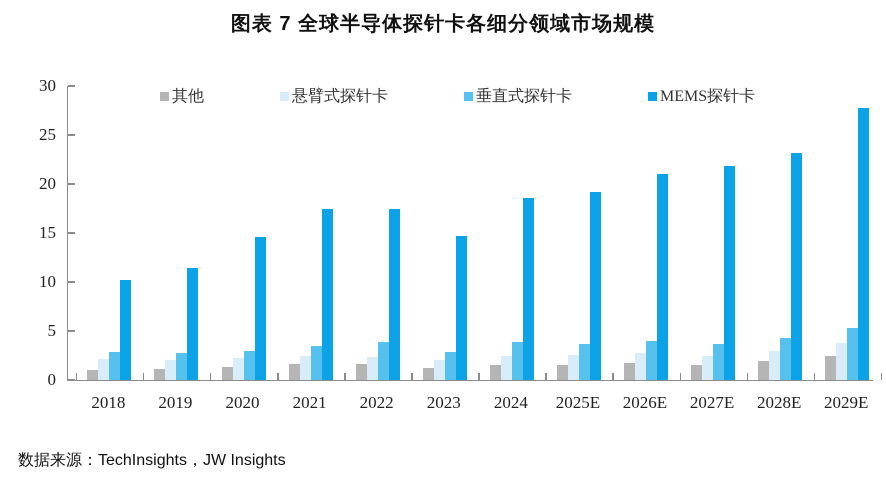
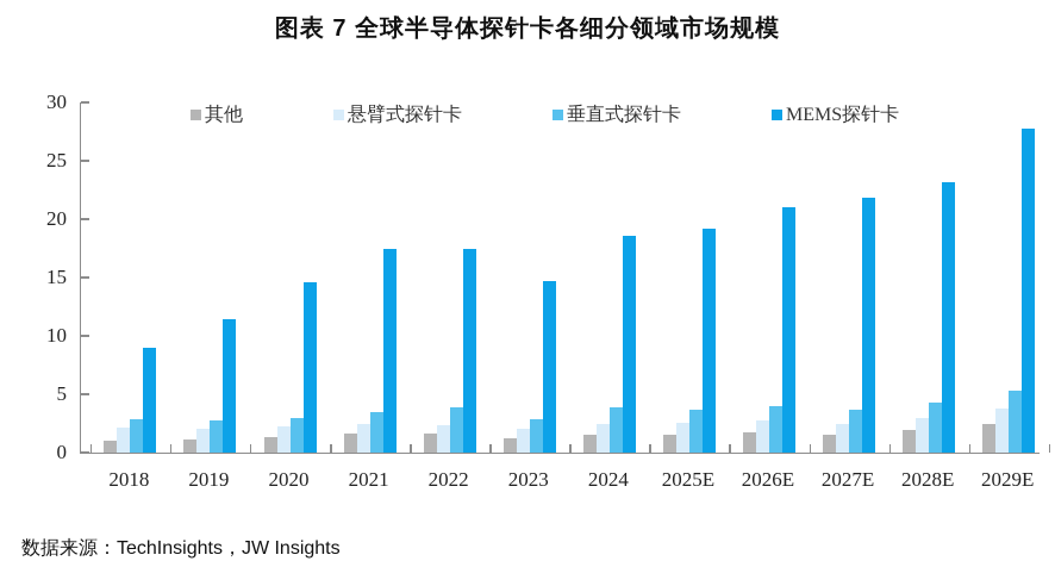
MEMS探针卡/2018: 10 -> 9
